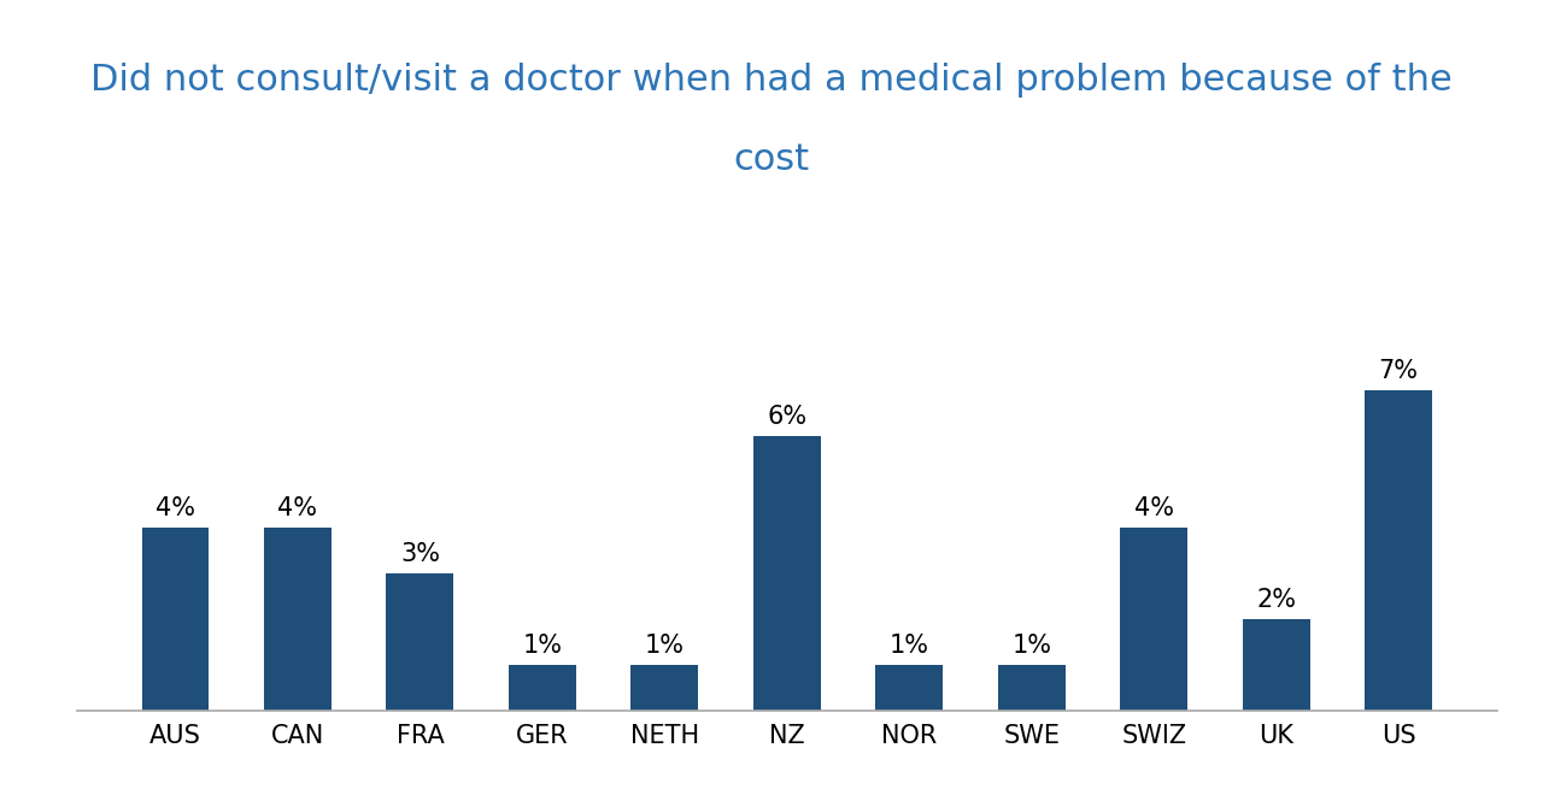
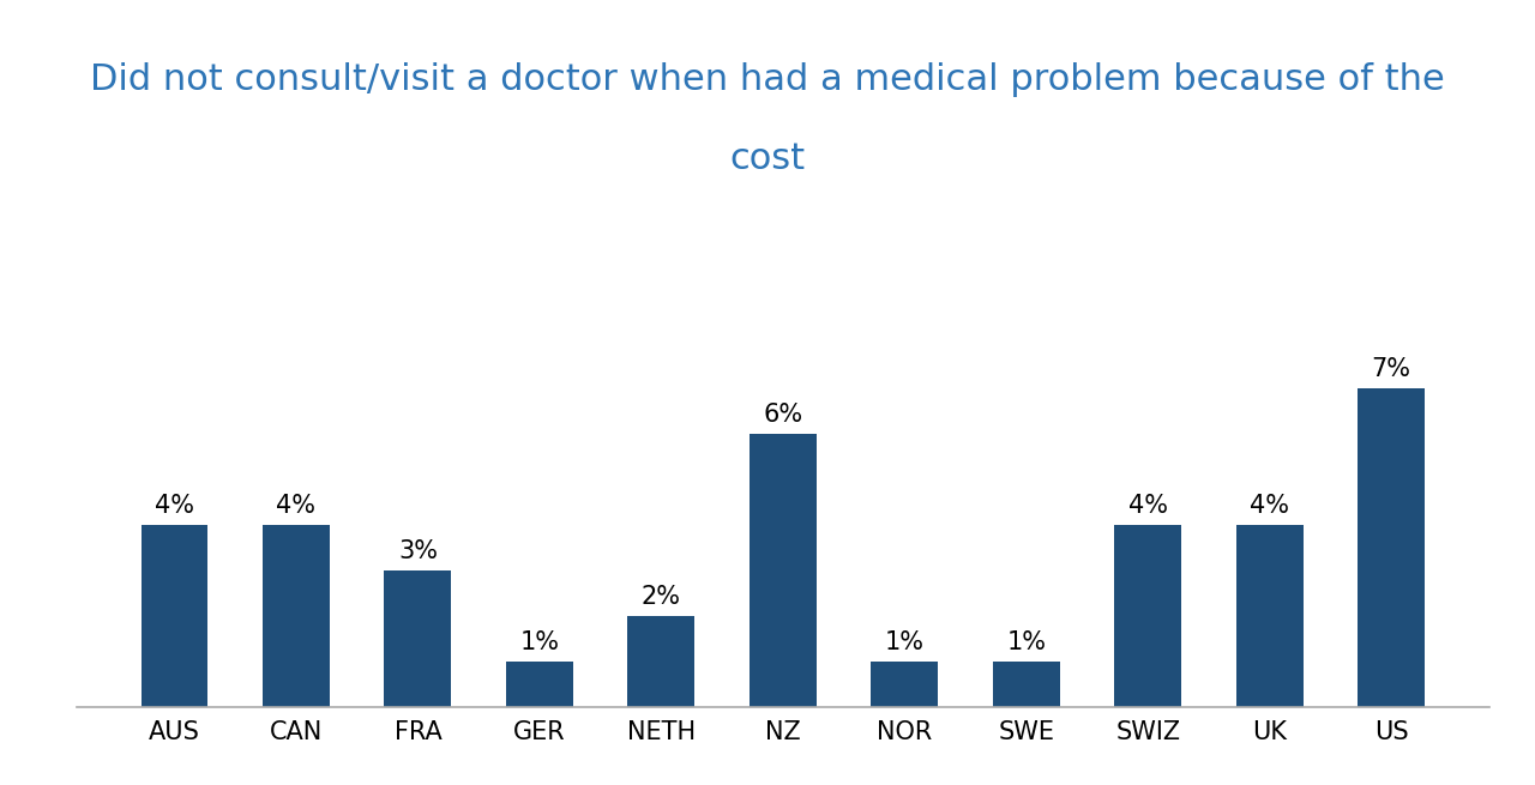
NETH: 1% -> 2%
UK: 2% -> 4%
